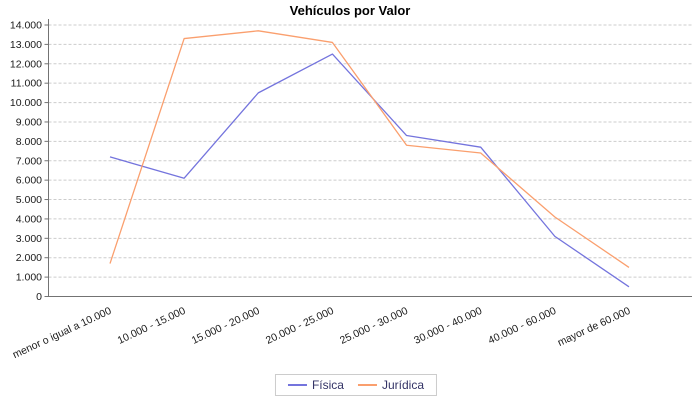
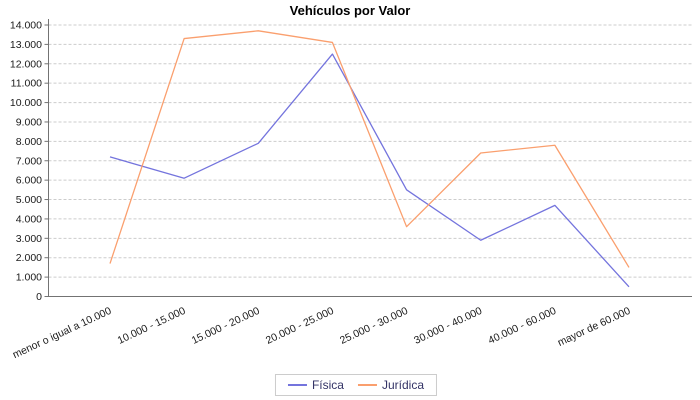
Física/15.000 - 20.000: 10500 -> 7900
Física/25.000 - 30.000: 8300 -> 5500
Jurídica/25.000 - 30.000: 7800 -> 3600
Física/30.000 - 40.000: 7700 -> 2900
Física/40.000 - 60.000: 3100 -> 4700
Jurídica/40.000 - 60.000: 4100 -> 7800
